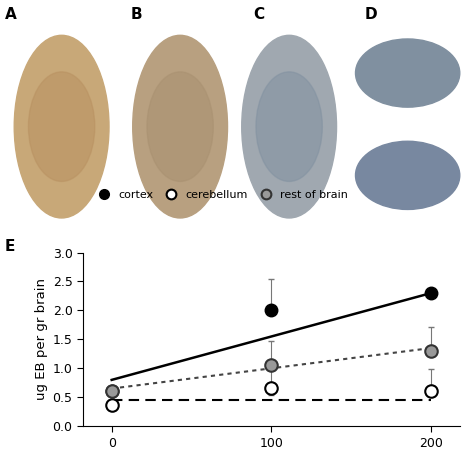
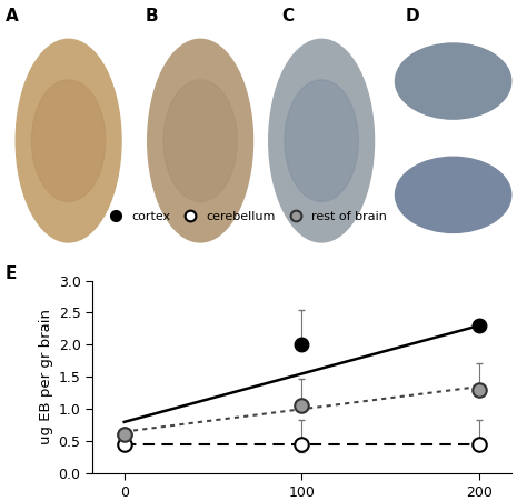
cerebellum/0: 0.36 -> 0.45
cerebellum/100: 0.66 -> 0.45
cerebellum/200: 0.60 -> 0.45
